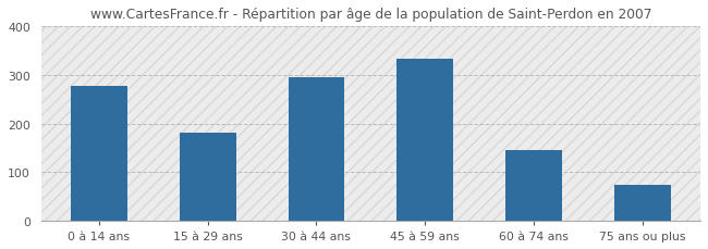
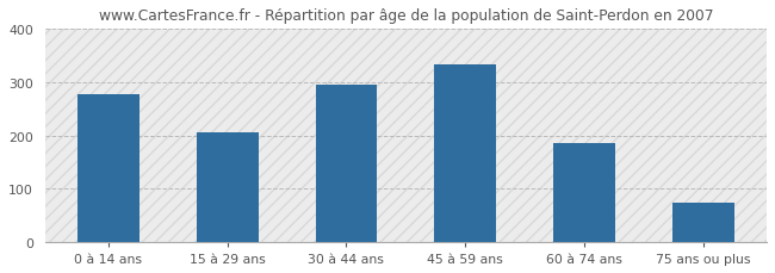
15 à 29 ans: 182 -> 205
60 à 74 ans: 146 -> 185
